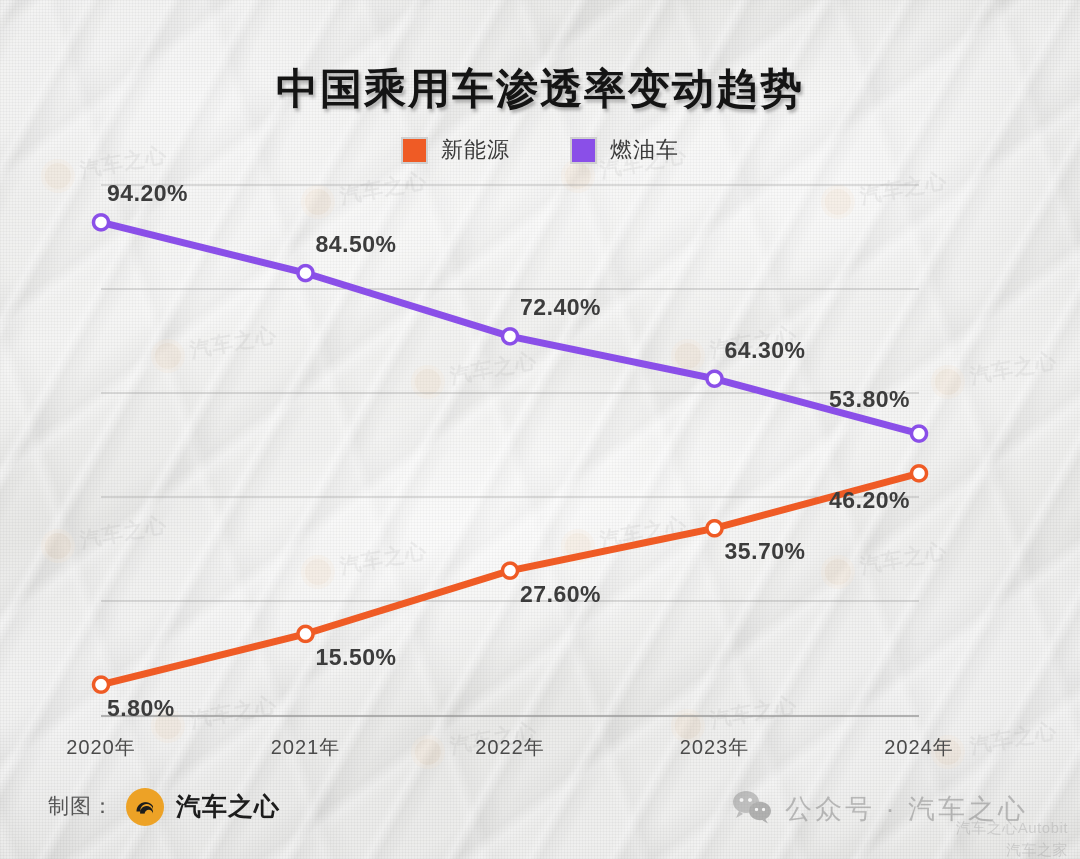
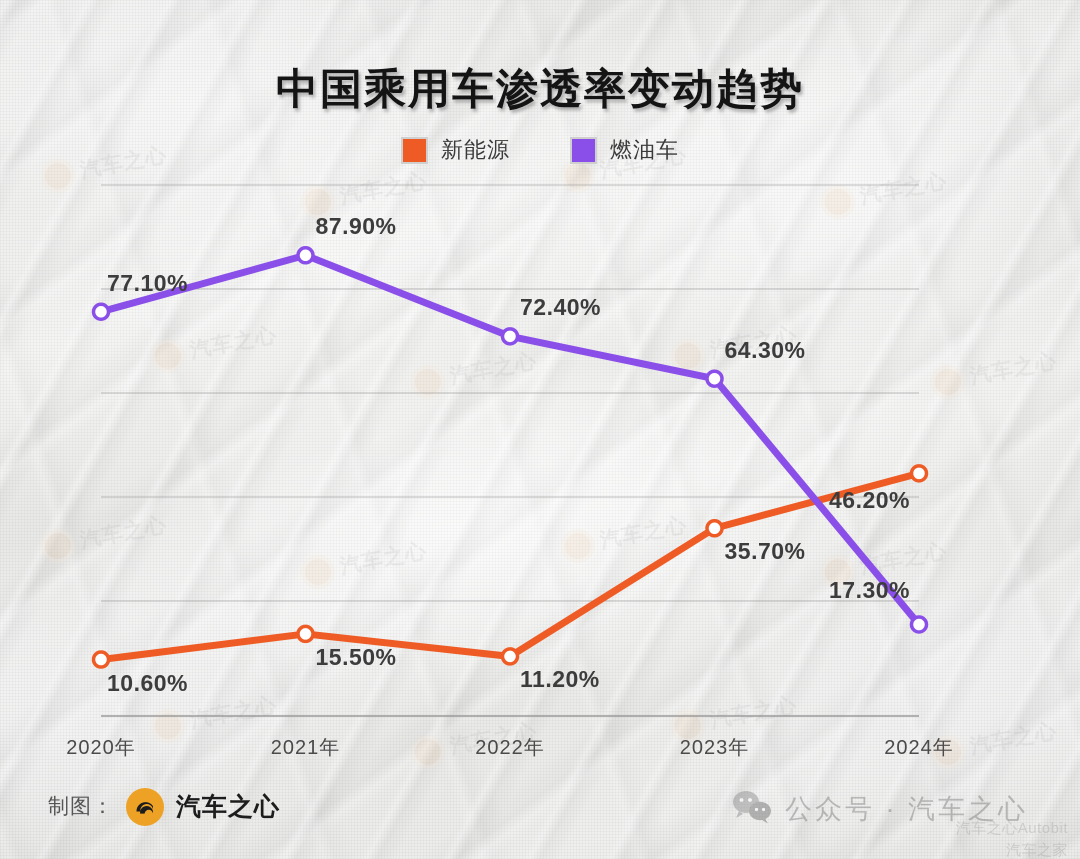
新能源/2020年: 5.80% -> 10.60%
燃油车/2020年: 94.20% -> 77.10%
燃油车/2021年: 84.50% -> 87.90%
新能源/2022年: 27.60% -> 11.20%
燃油车/2024年: 53.80% -> 17.30%
